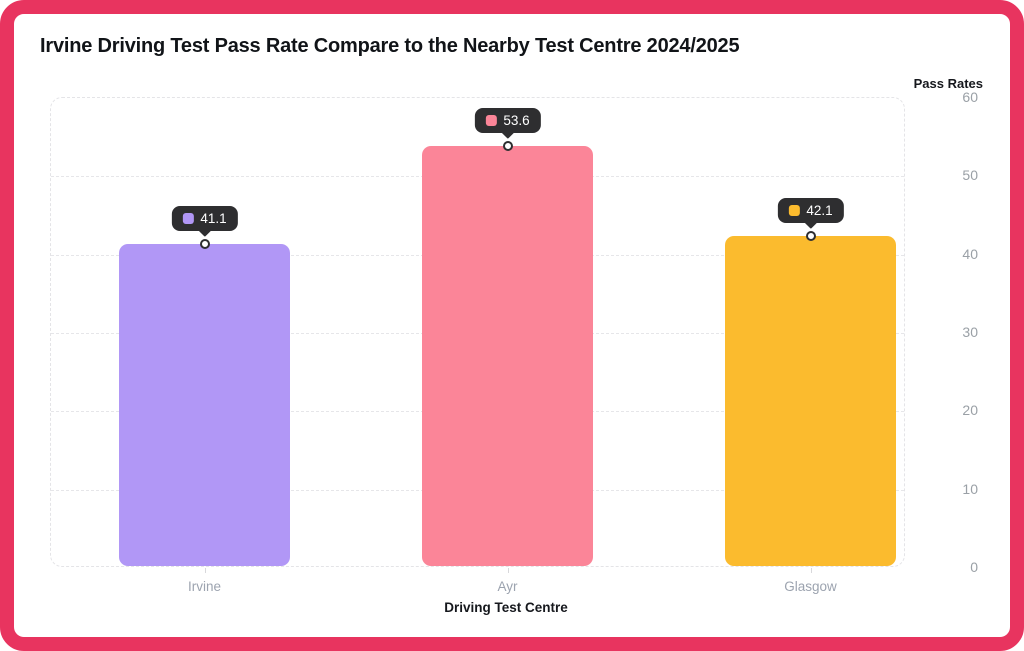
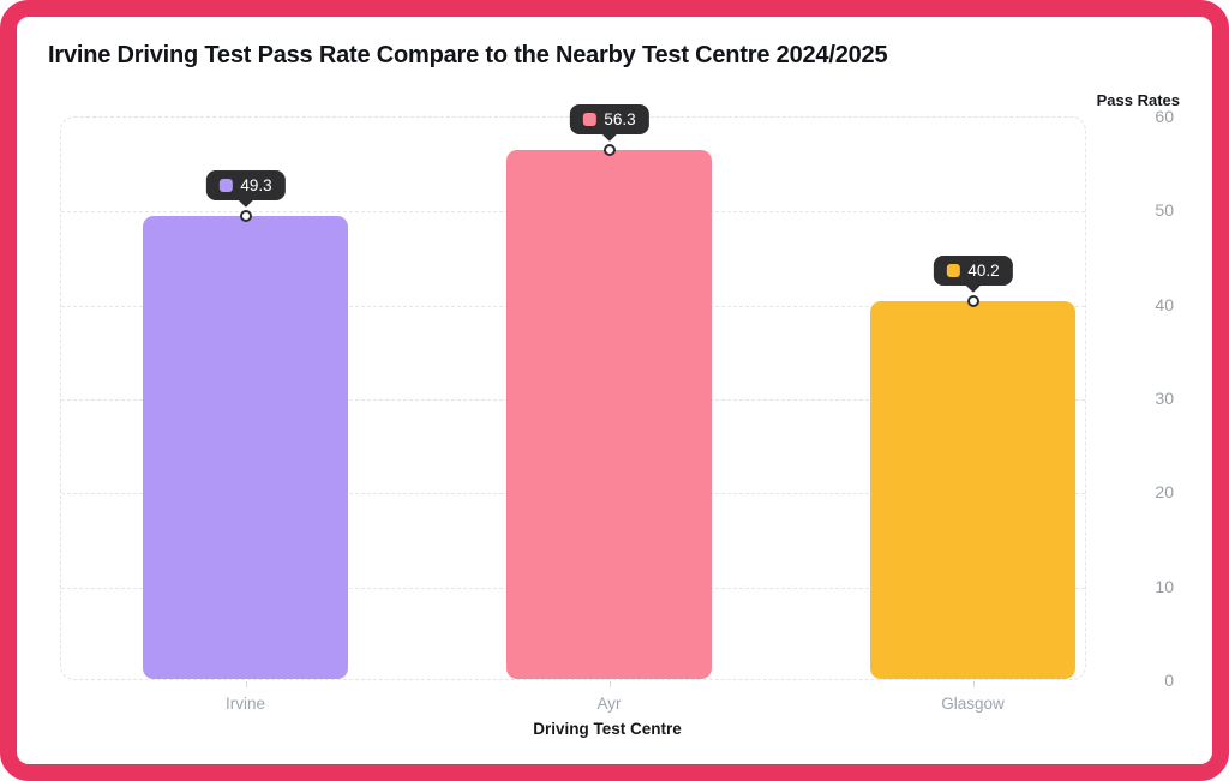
Irvine: 41.1 -> 49.3
Ayr: 53.6 -> 56.3
Glasgow: 42.1 -> 40.2
